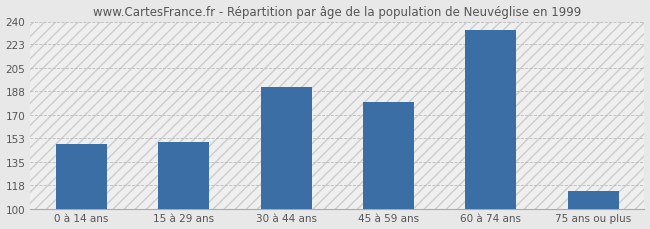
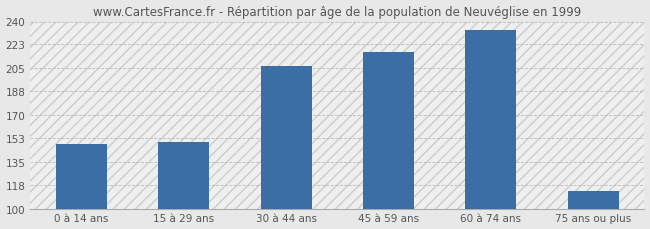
30 à 44 ans: 191 -> 207
45 à 59 ans: 180 -> 217
